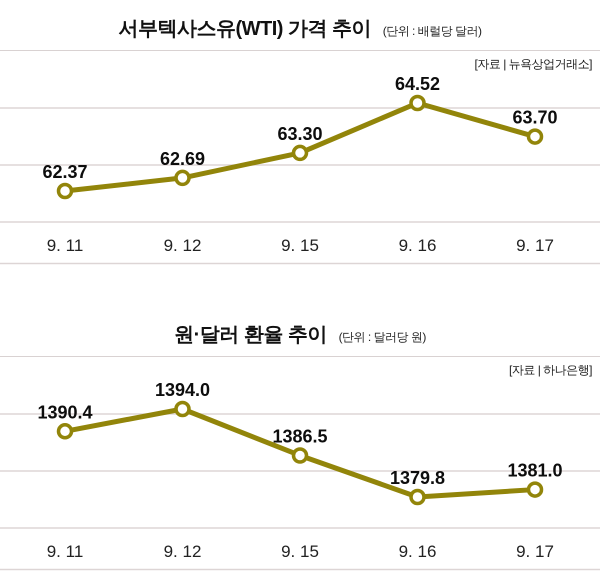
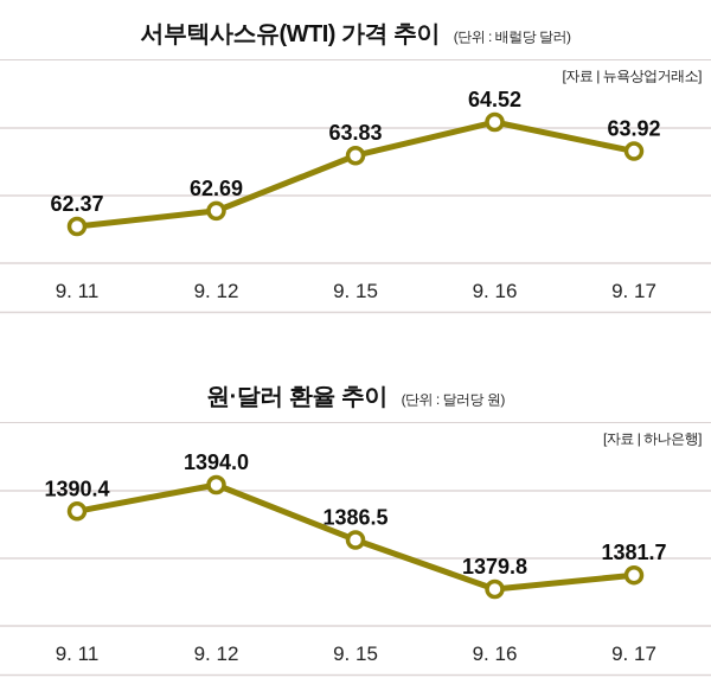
서부텍사스유(WTI) 가격 추이/9. 15: 63.30 -> 63.83
서부텍사스유(WTI) 가격 추이/9. 17: 63.70 -> 63.92
원·달러 환율 추이/9. 17: 1381.0 -> 1381.7
